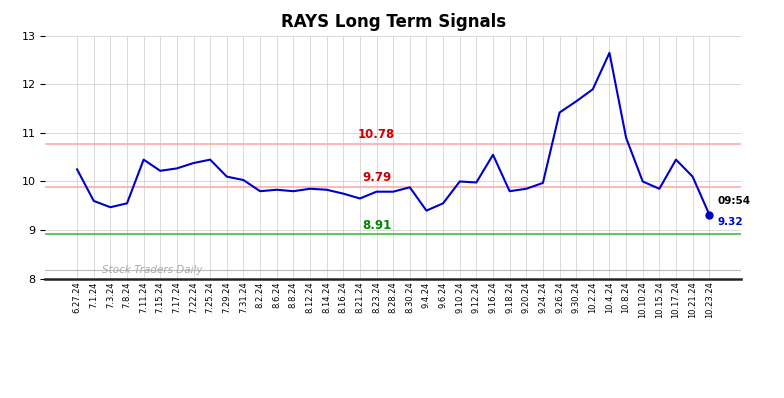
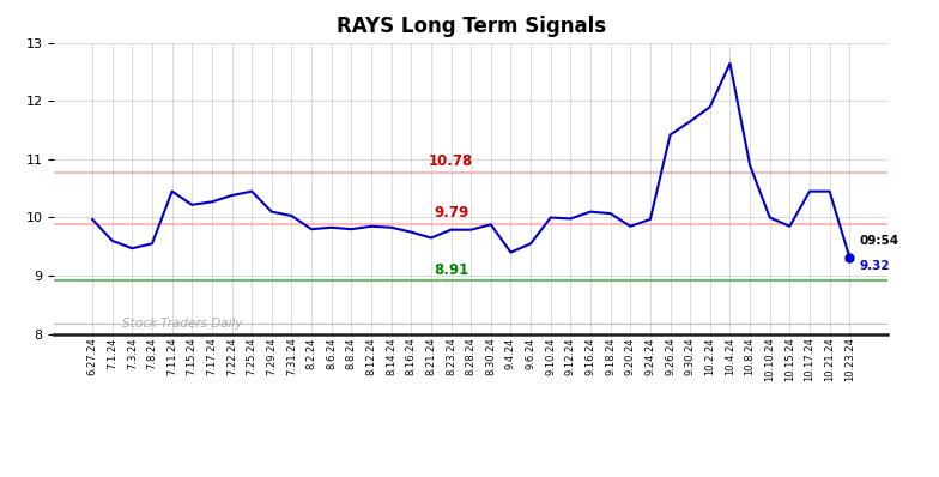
6.27.24: 10.25 -> 9.97
9.16.24: 10.55 -> 10.10
9.18.24: 9.80 -> 10.07
10.21.24: 10.10 -> 10.45
